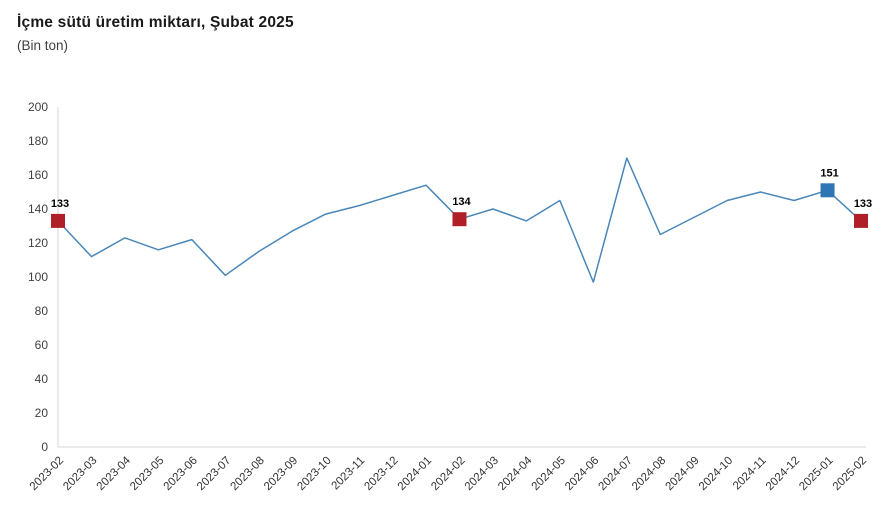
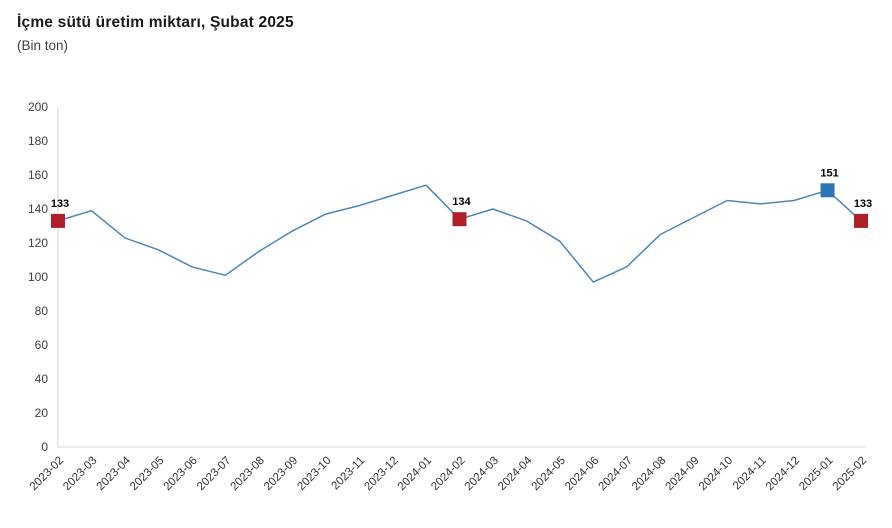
2023-03: 112 -> 139
2023-06: 122 -> 106
2024-05: 145 -> 121
2024-07: 170 -> 106
2024-11: 150 -> 143
